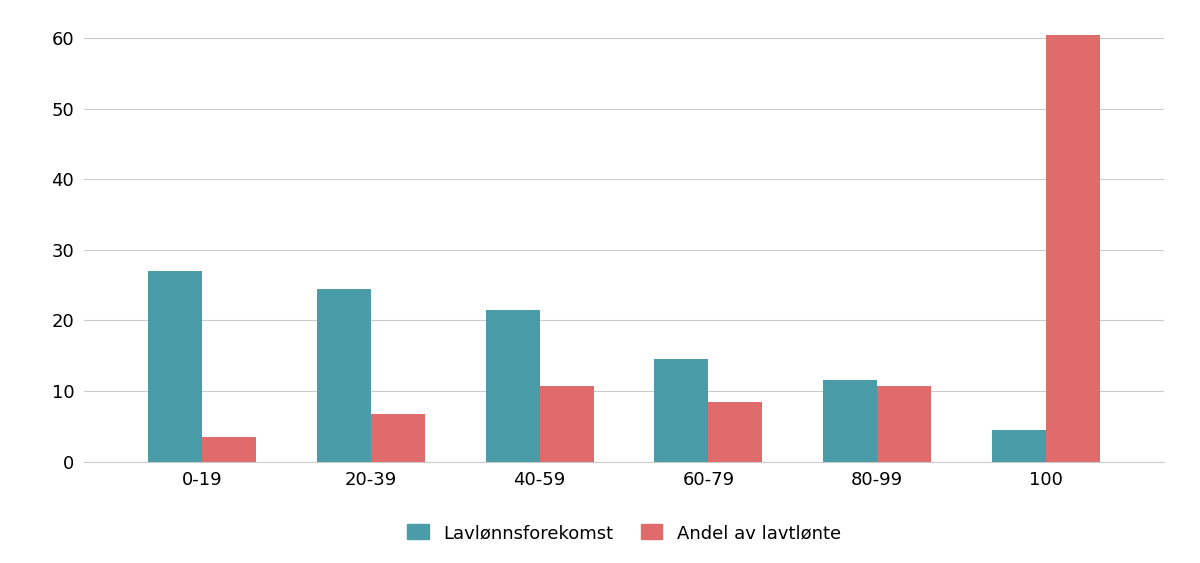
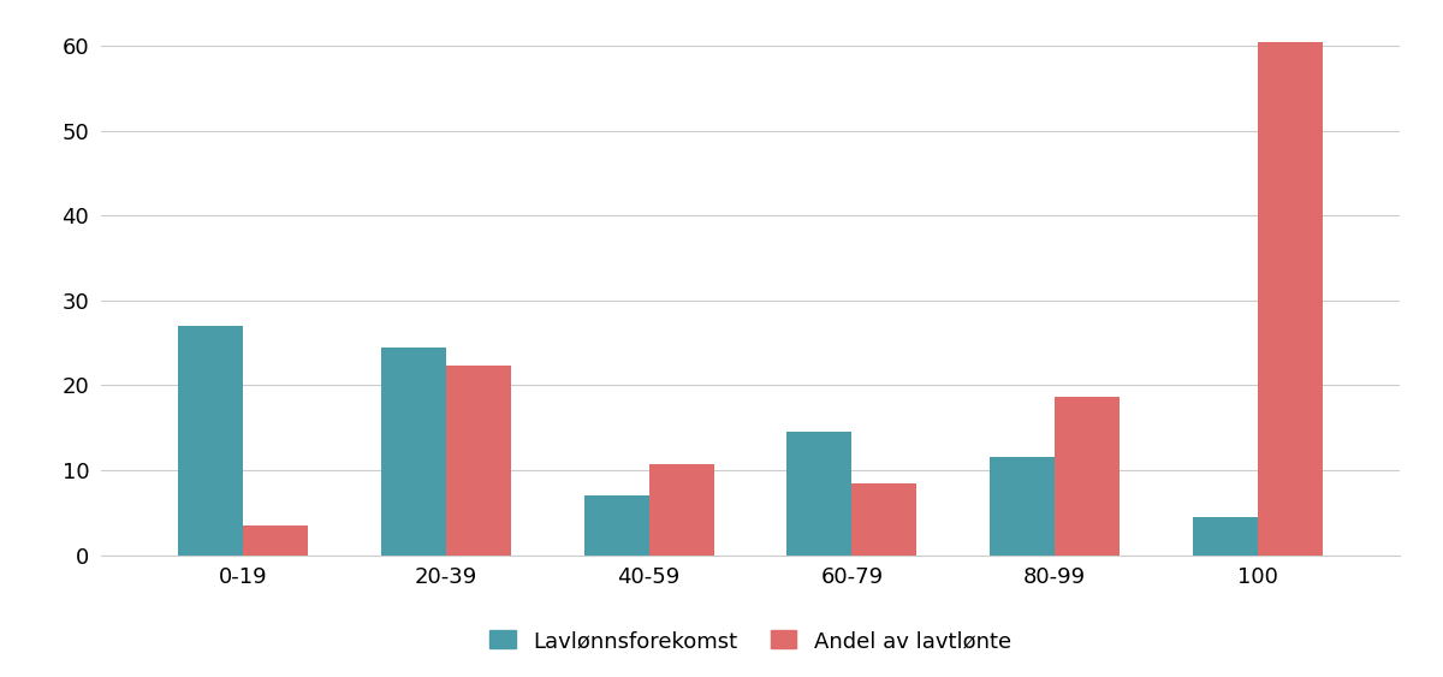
Andel av lavtlønte/20-39: 6.7 -> 22.4
Lavlønnsforekomst/40-59: 21.5 -> 7.0
Andel av lavtlønte/80-99: 10.7 -> 18.6
